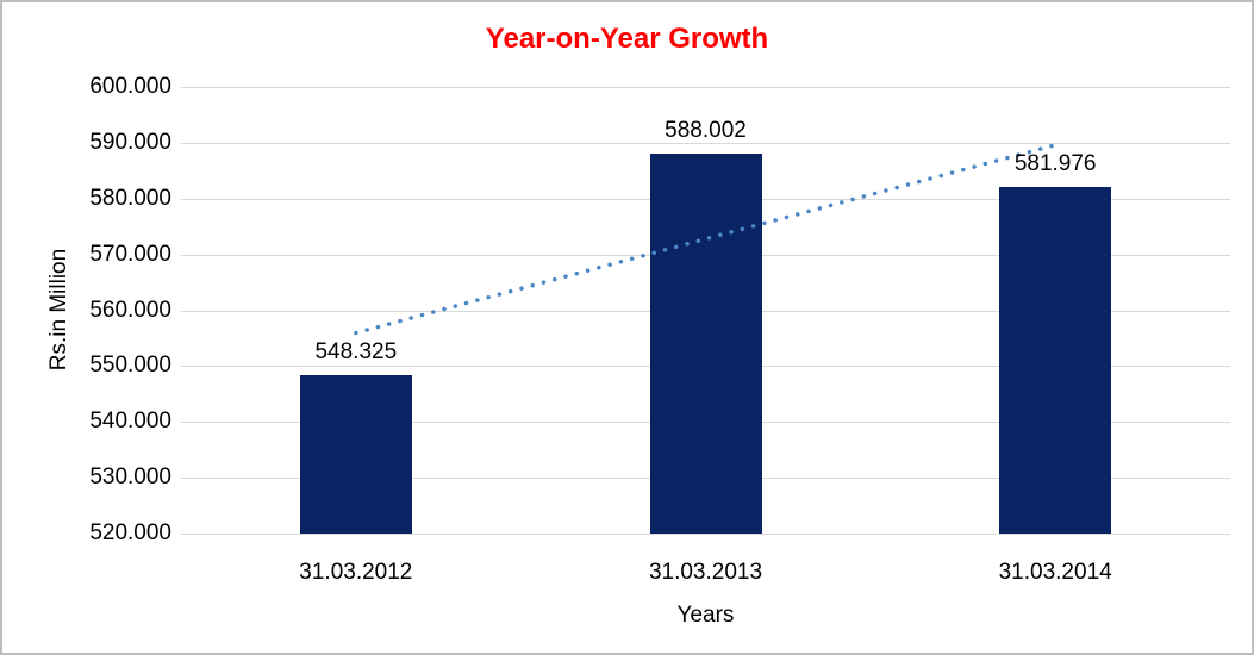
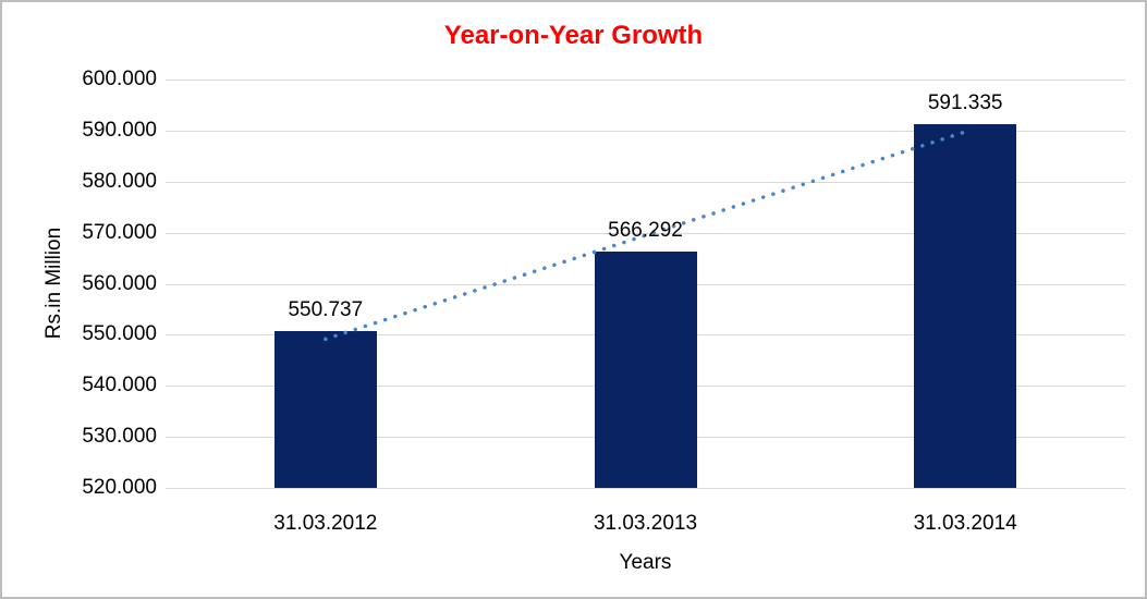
31.03.2012: 548.325 -> 550.737
31.03.2013: 588.002 -> 566.292
31.03.2014: 581.976 -> 591.335
